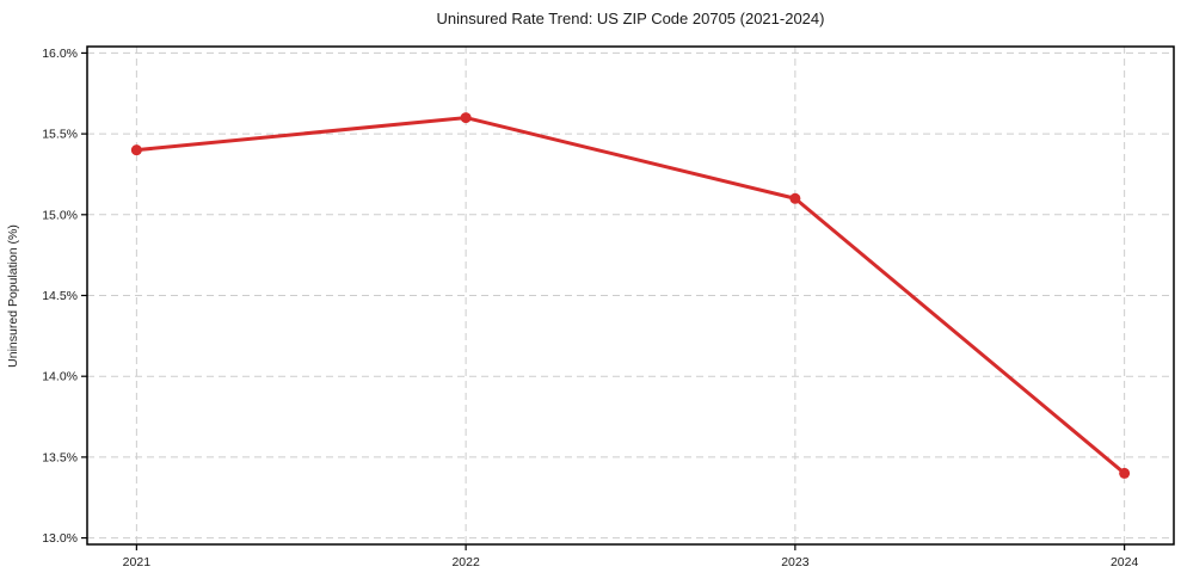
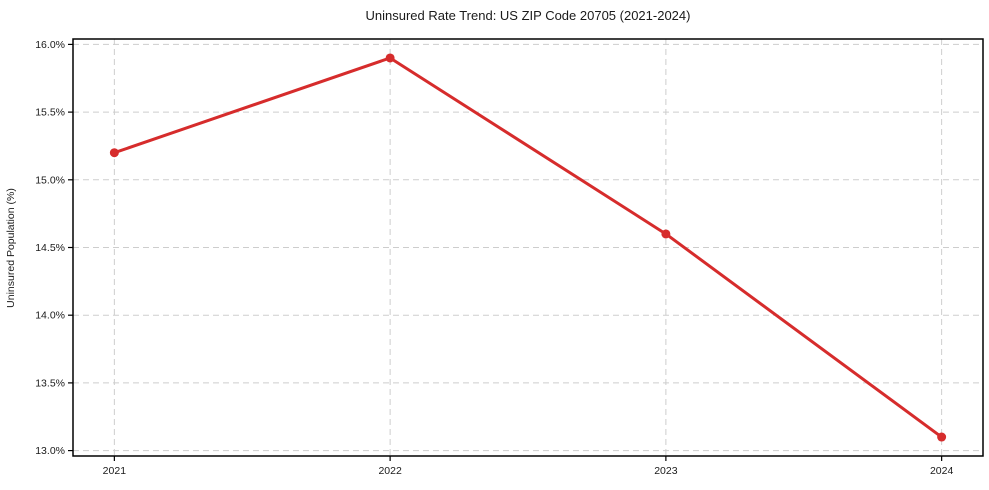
2021: 15.4% -> 15.2%
2022: 15.6% -> 15.9%
2023: 15.1% -> 14.6%
2024: 13.4% -> 13.1%
